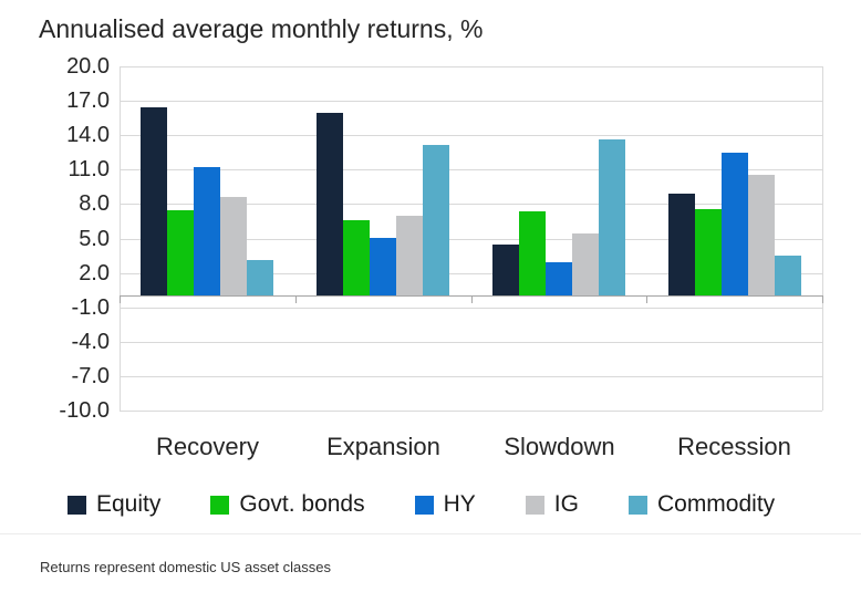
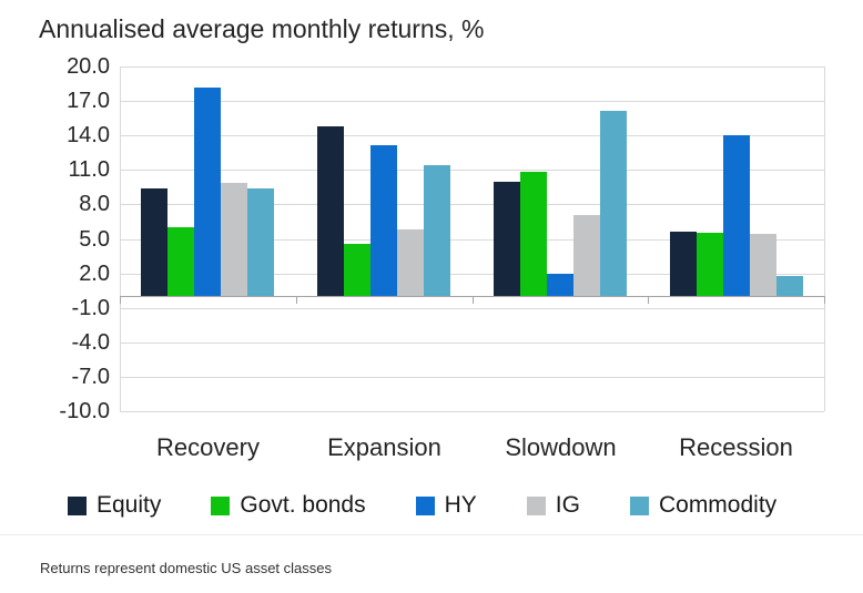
Equity/Recovery: 16.4 -> 9.4
Govt. bonds/Recovery: 7.4 -> 6.0
HY/Recovery: 11.2 -> 18.1
IG/Recovery: 8.6 -> 9.8
Commodity/Recovery: 3.1 -> 9.4
Equity/Expansion: 15.9 -> 14.8
Govt. bonds/Expansion: 6.6 -> 4.5
HY/Expansion: 5.0 -> 13.1
IG/Expansion: 6.9 -> 5.8
Commodity/Expansion: 13.1 -> 11.4
Equity/Slowdown: 4.4 -> 9.9
Govt. bonds/Slowdown: 7.3 -> 10.8
HY/Slowdown: 2.9 -> 1.9
IG/Slowdown: 5.4 -> 7.0
Commodity/Slowdown: 13.6 -> 16.1
Equity/Recession: 8.9 -> 5.6
Govt. bonds/Recession: 7.5 -> 5.5
HY/Recession: 12.4 -> 14.0
IG/Recession: 10.5 -> 5.4
Commodity/Recession: 3.5 -> 1.7
